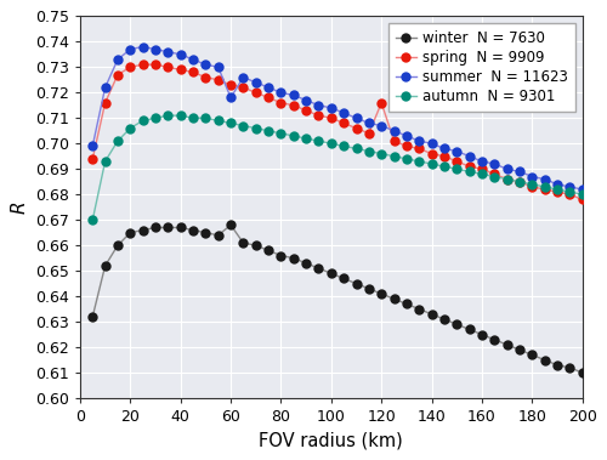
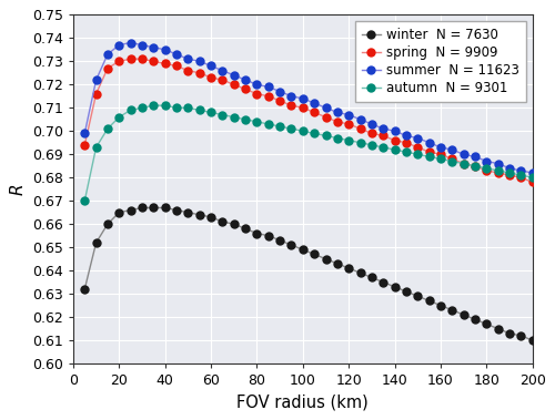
winter N = 7630/60: 0.668 -> 0.663
summer N = 11623/60: 0.718 -> 0.728
spring N = 9909/120: 0.716 -> 0.703
